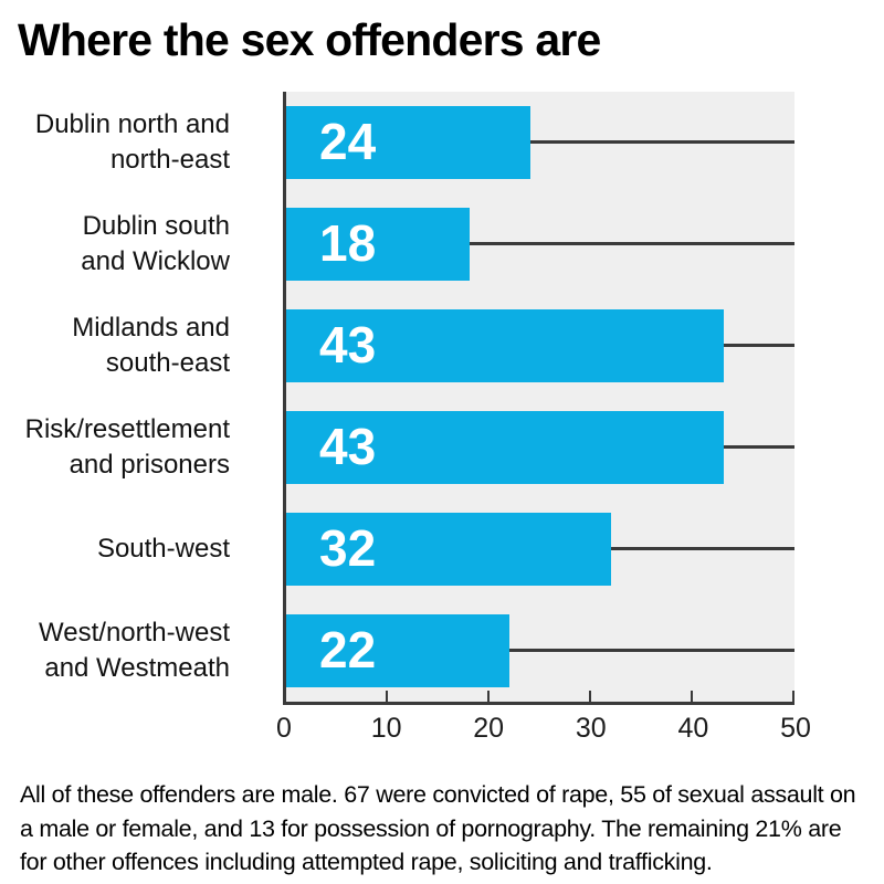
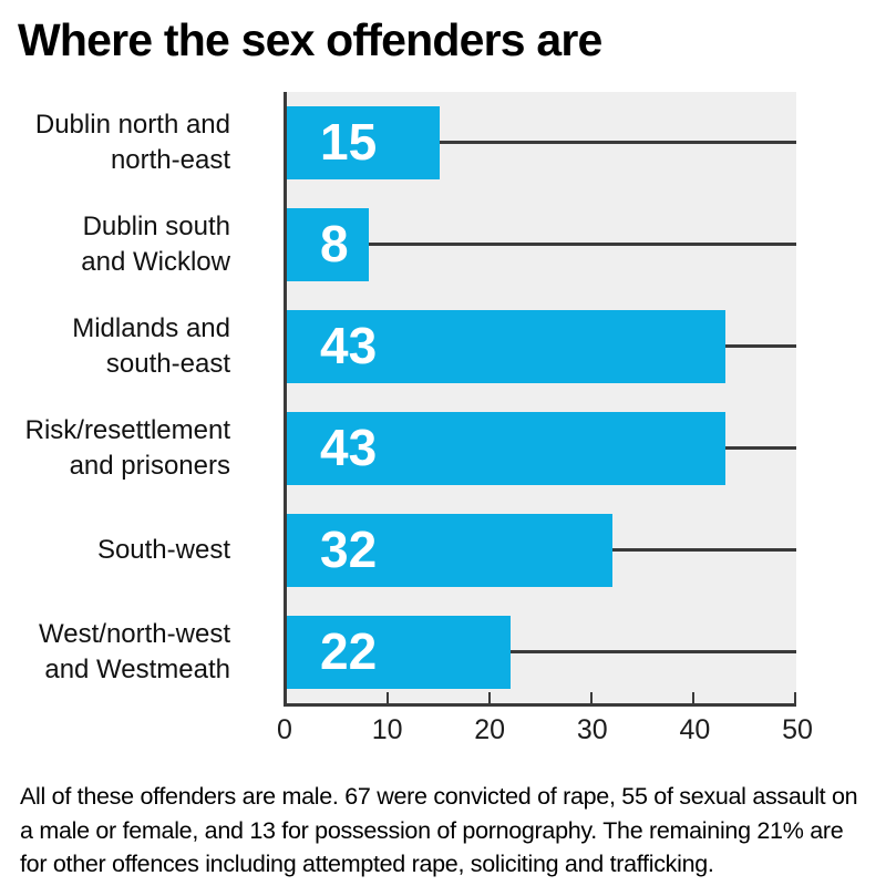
Dublin north and north-east: 24 -> 15
Dublin south and Wicklow: 18 -> 8
